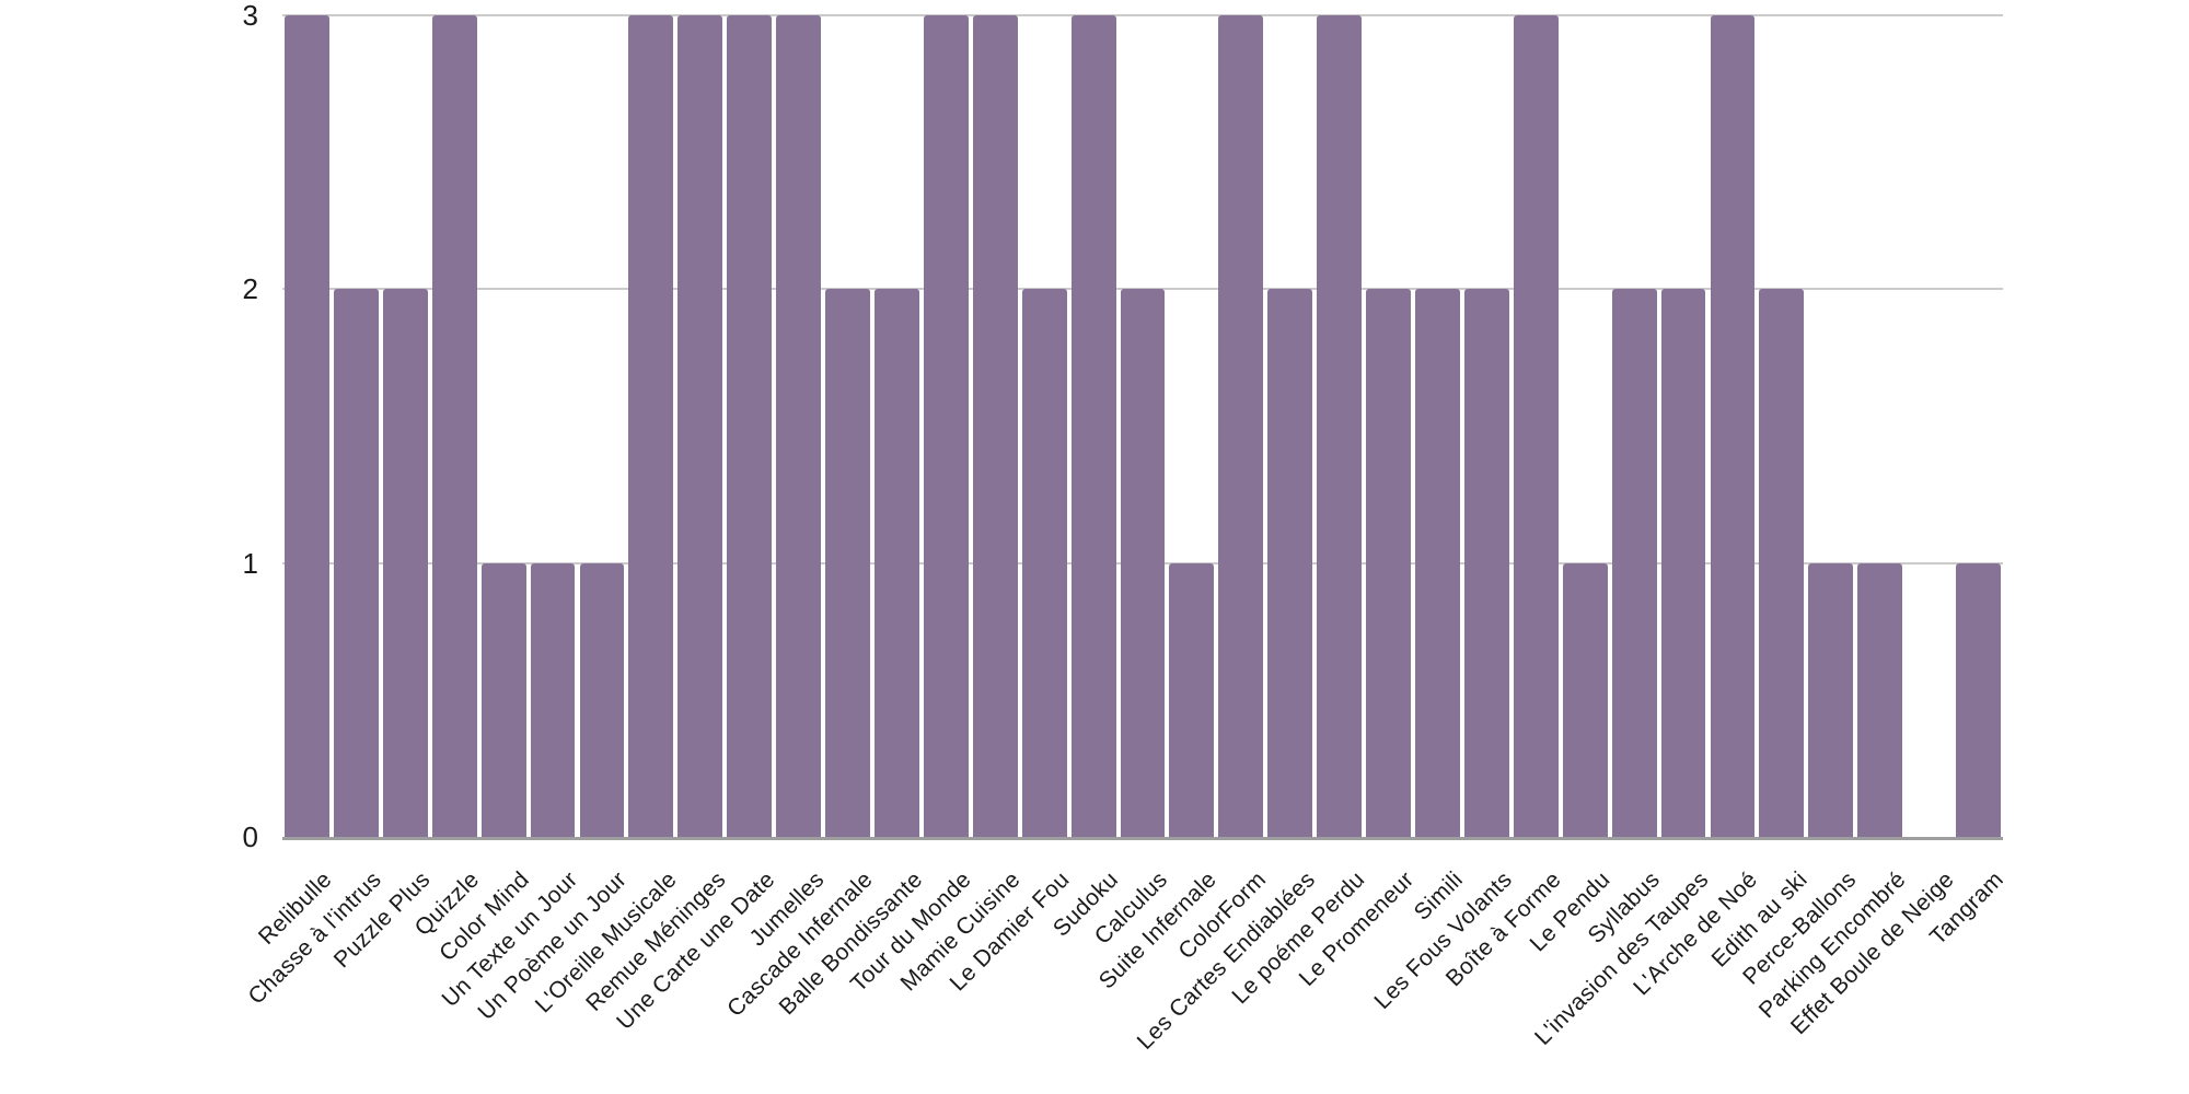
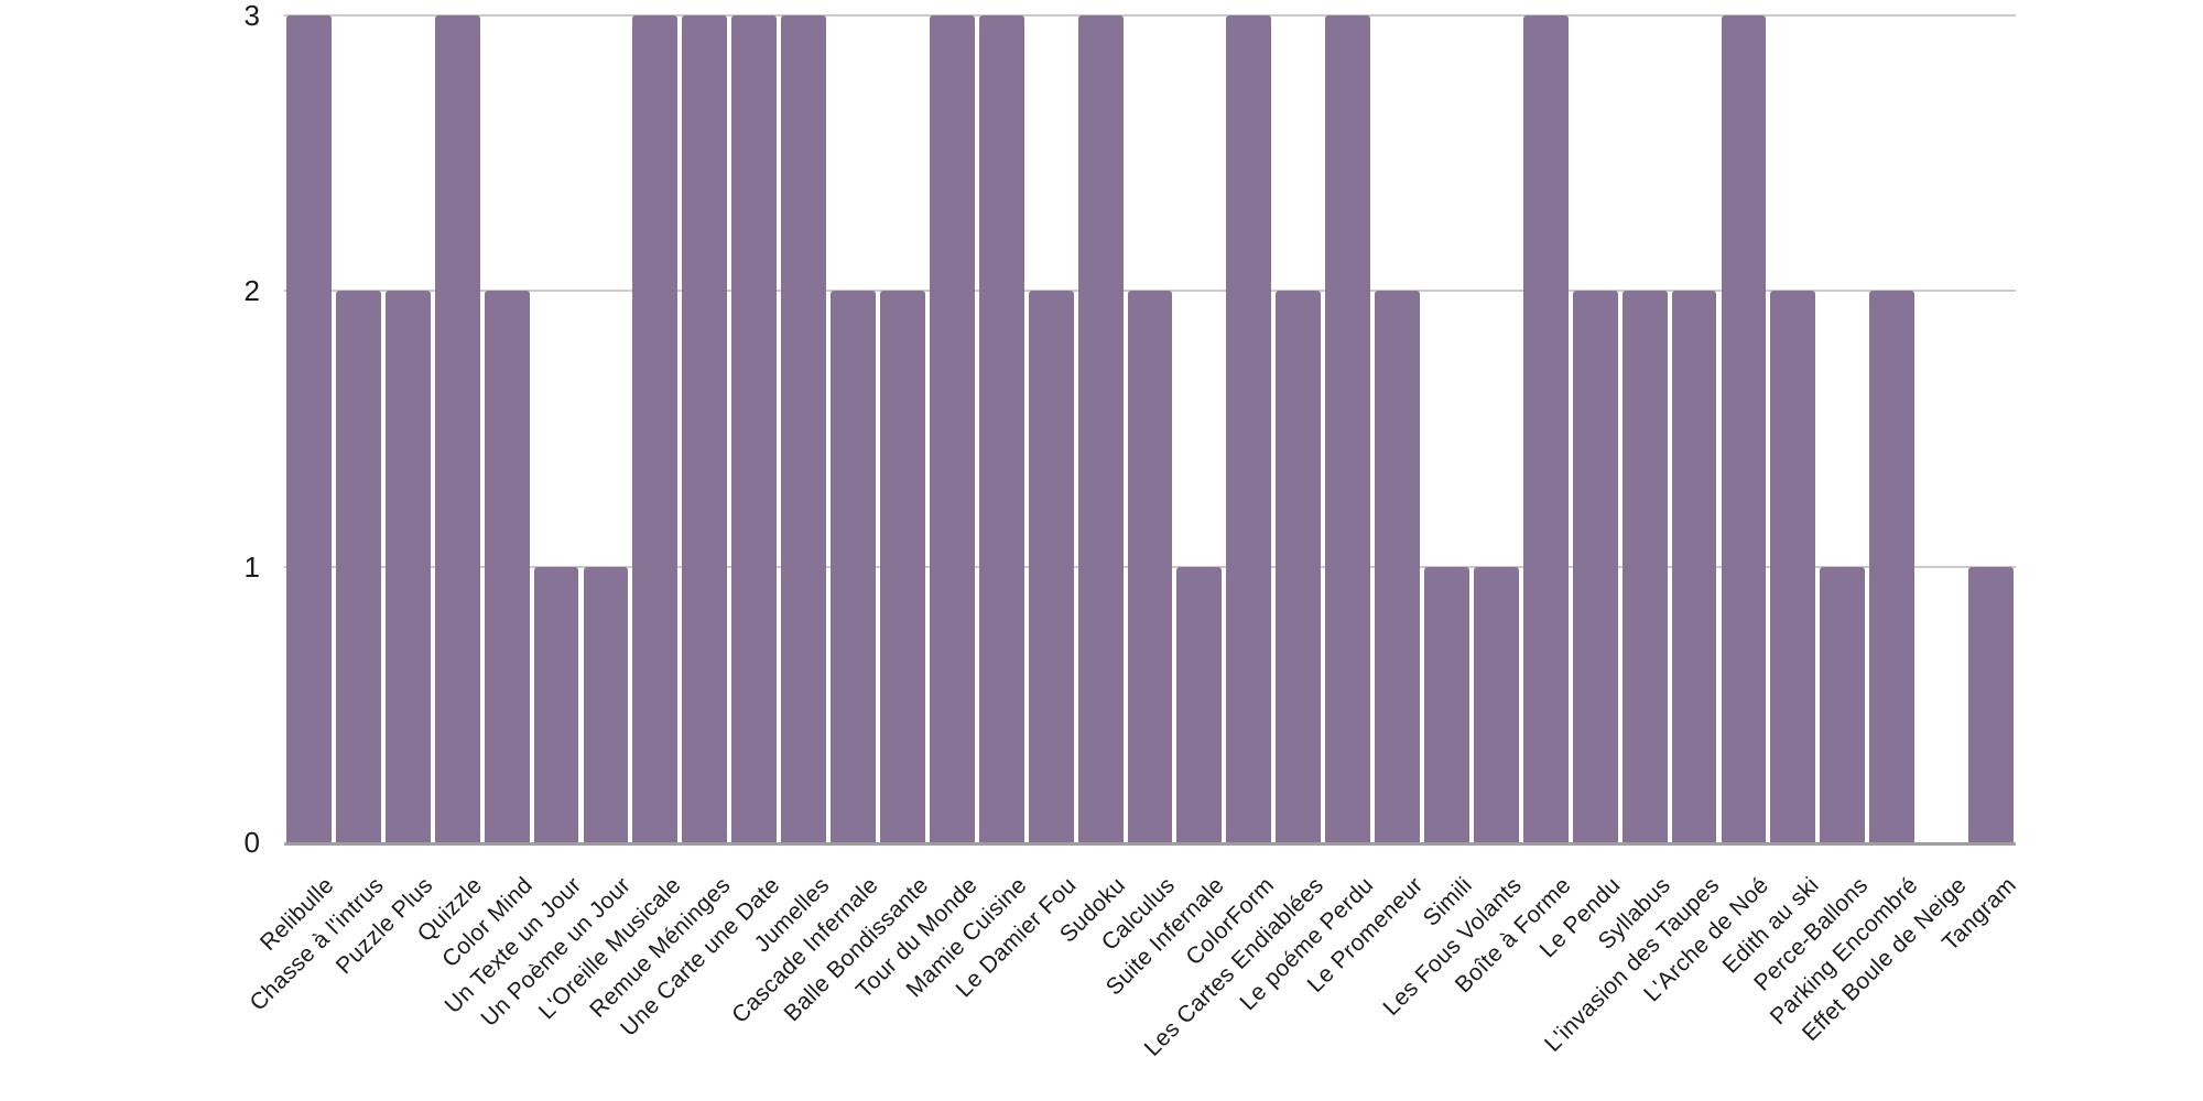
Color Mind: 1 -> 2
Simili: 2 -> 1
Les Fous Volants: 2 -> 1
Le Pendu: 1 -> 2
Parking Encombré: 1 -> 2
